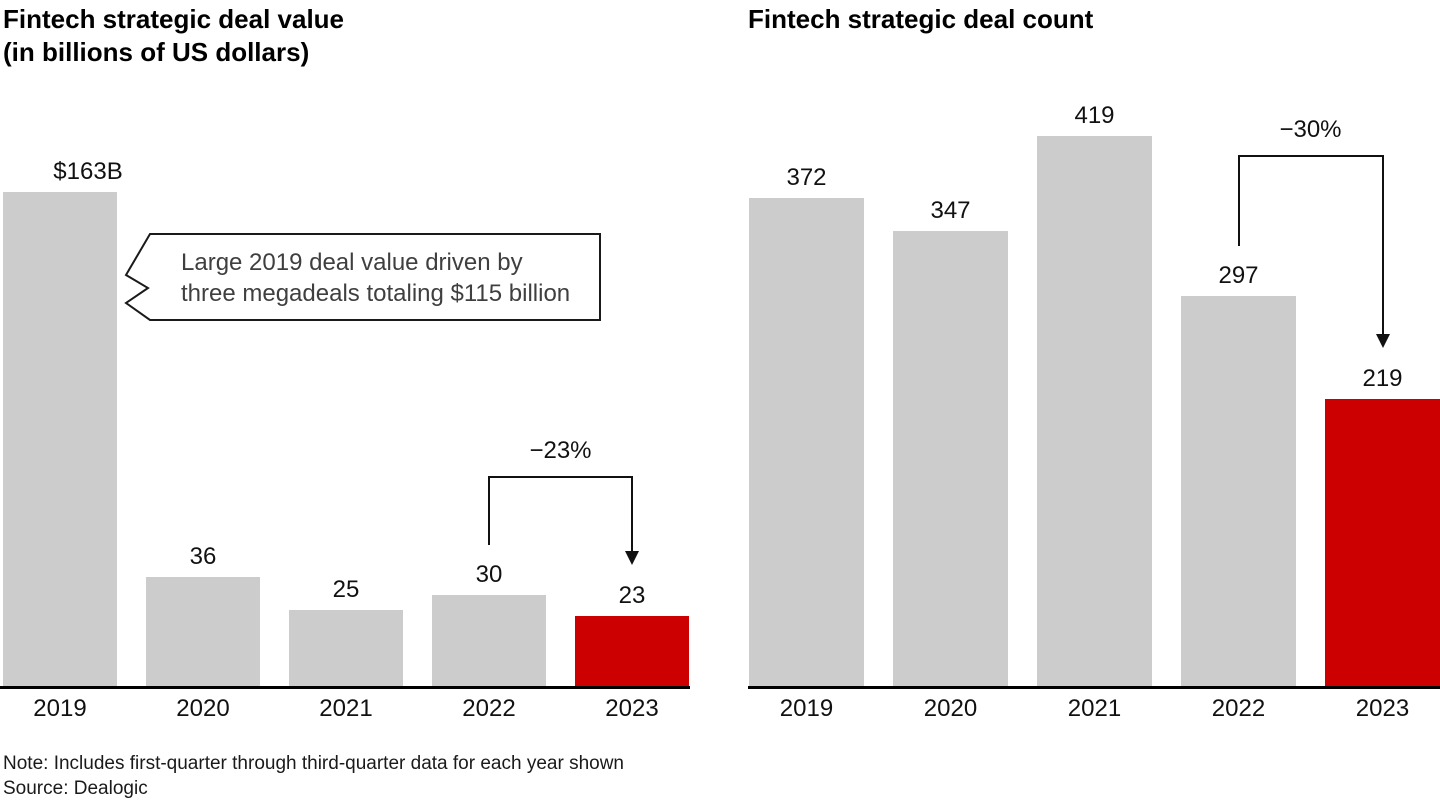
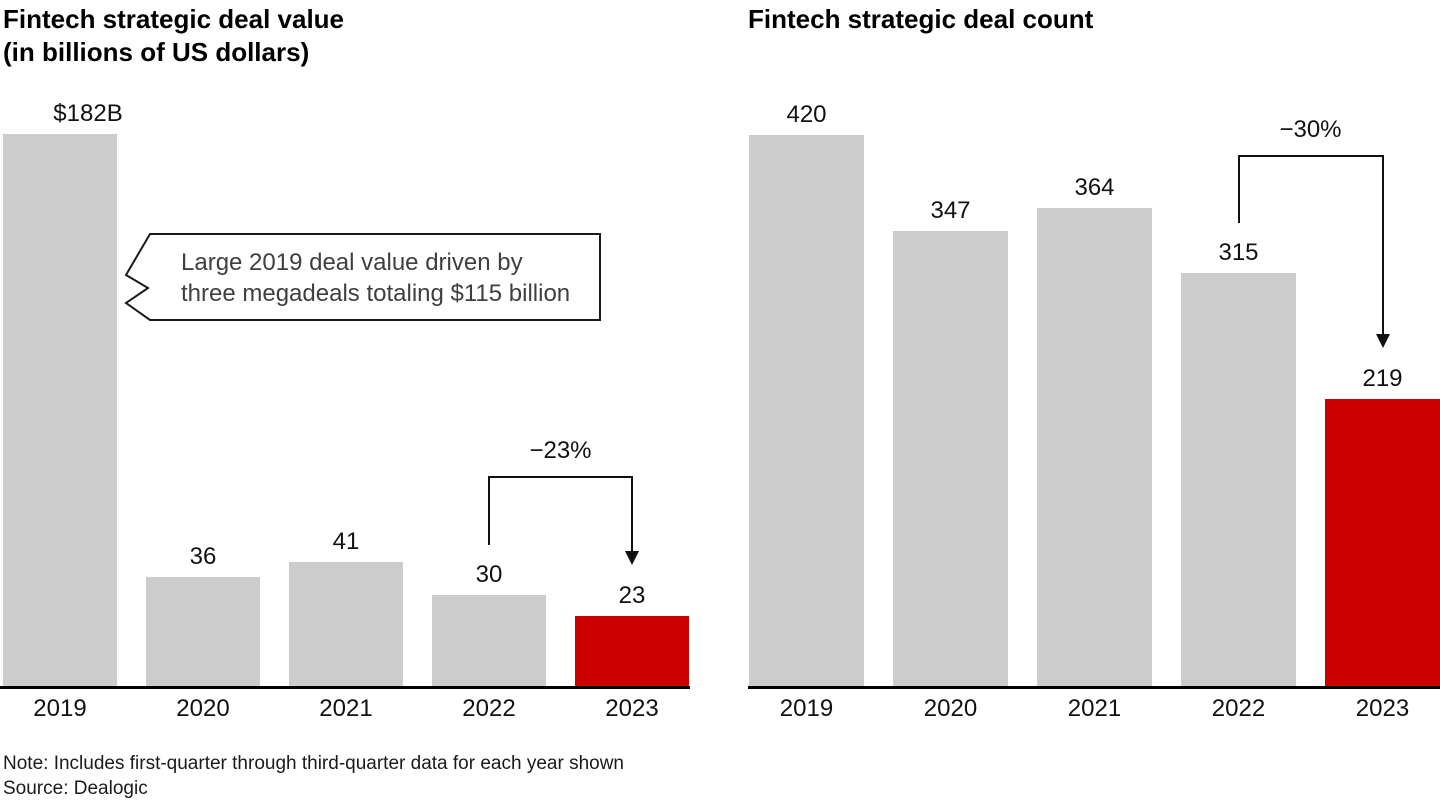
Fintech strategic deal value/2019: $163B -> $182B
Fintech strategic deal value/2021: 25 -> 41
Fintech strategic deal count/2019: 372 -> 420
Fintech strategic deal count/2021: 419 -> 364
Fintech strategic deal count/2022: 297 -> 315
